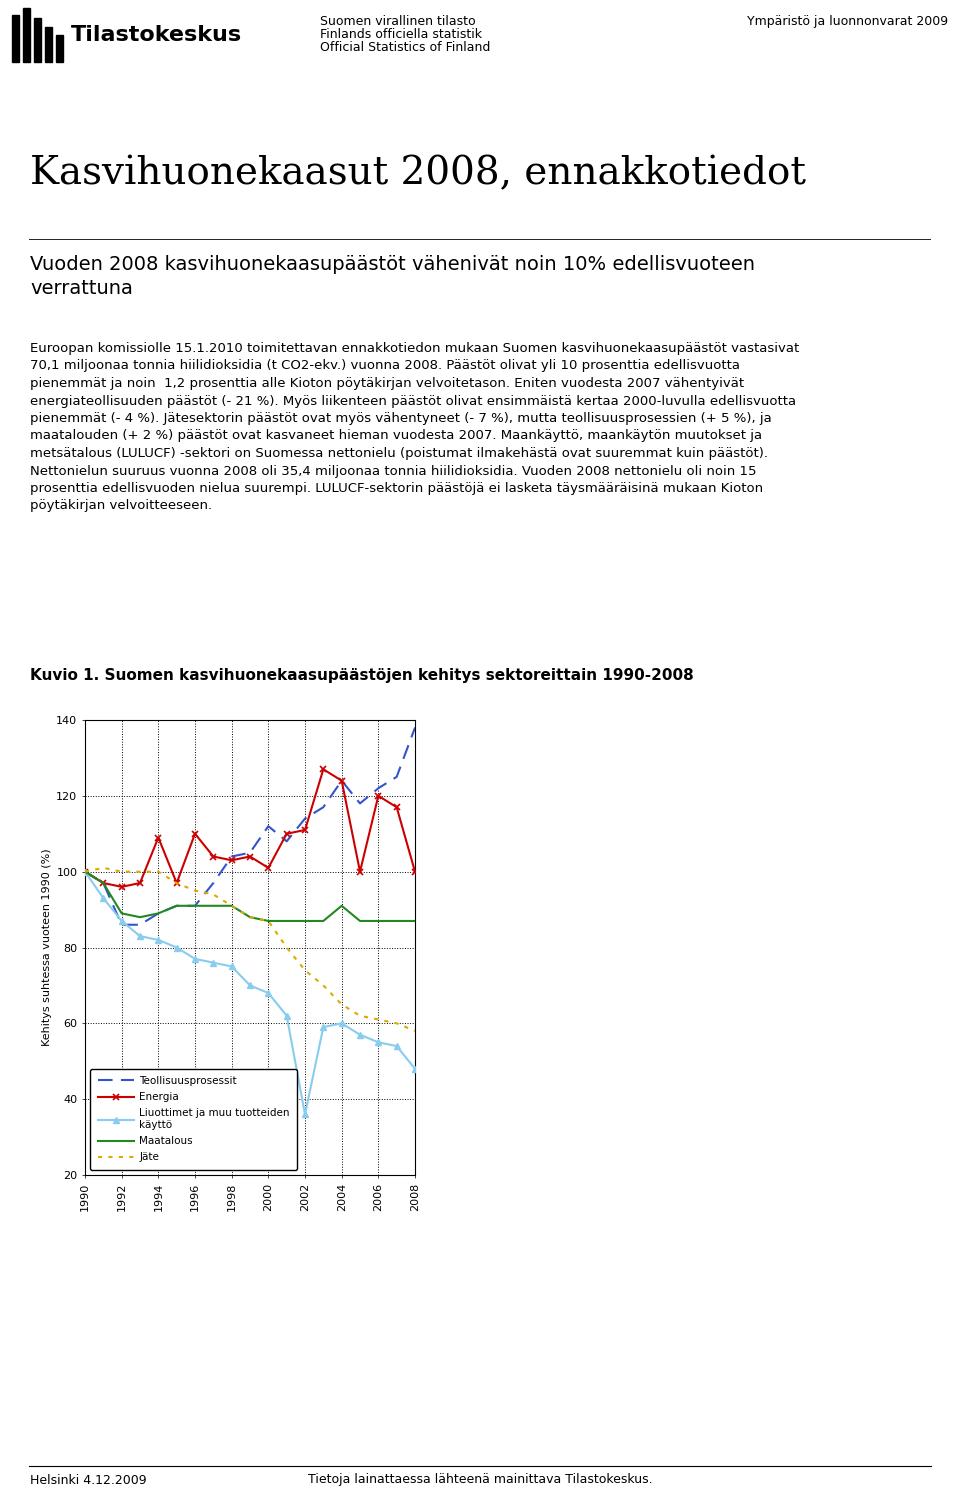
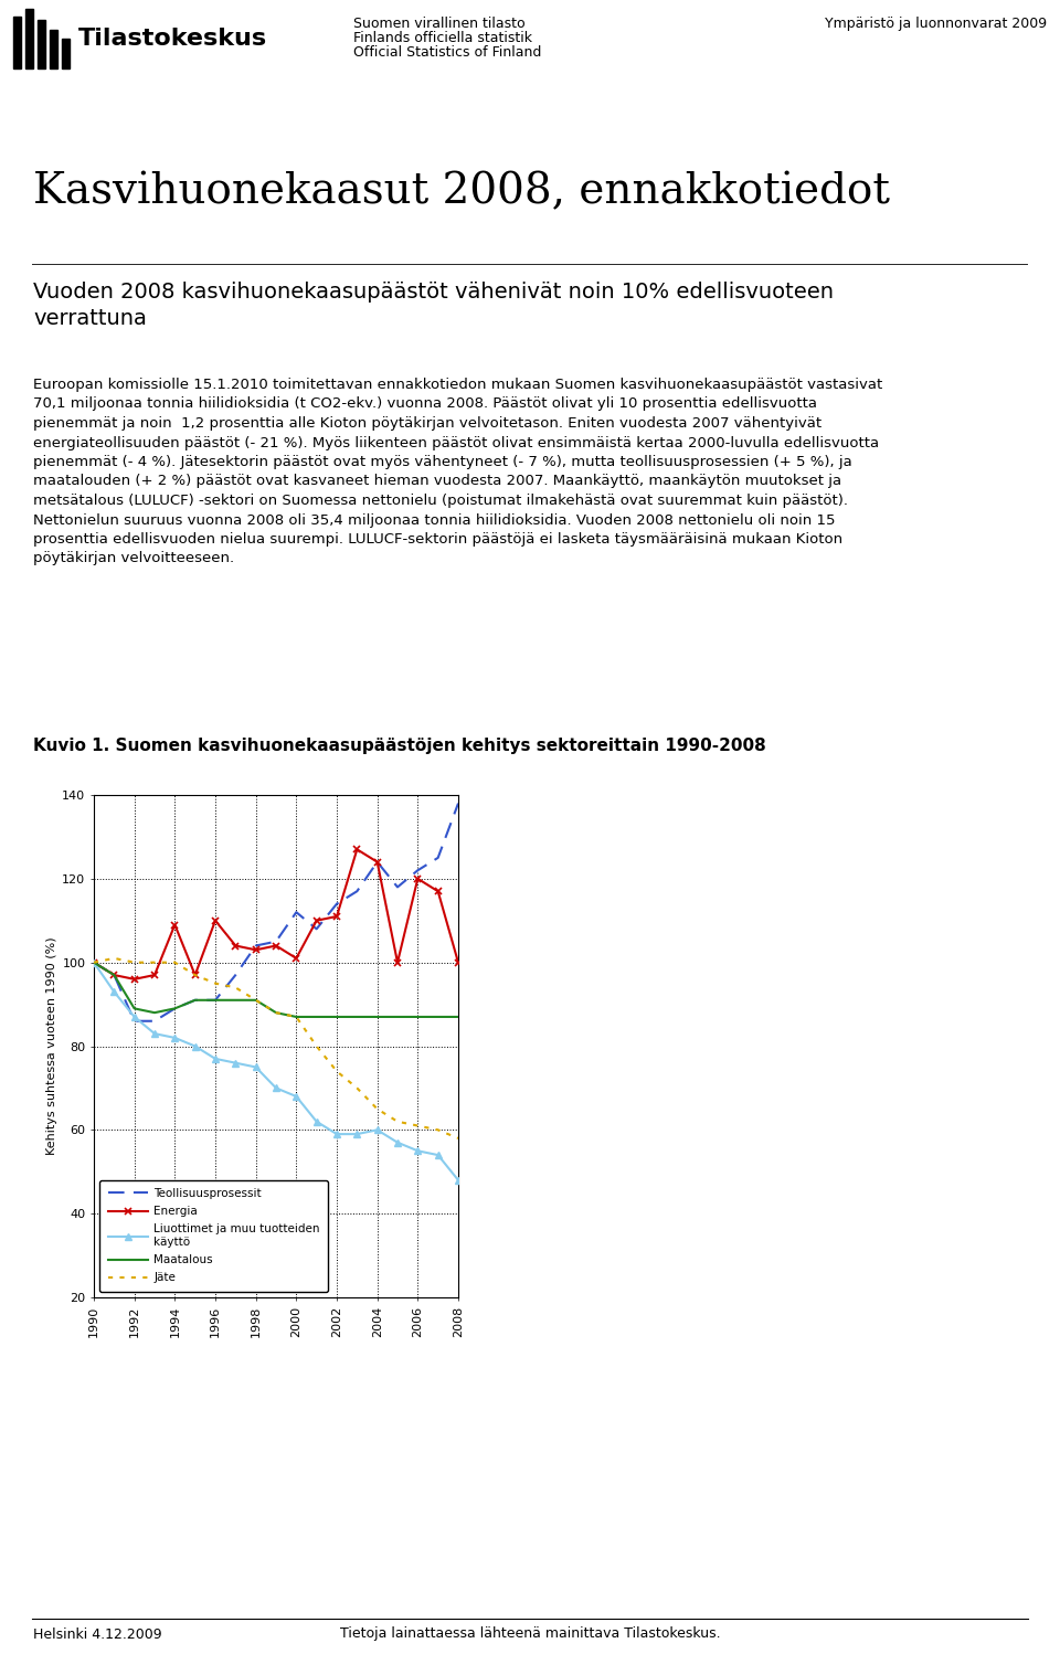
Liuottimet ja muu tuotteiden käyttö/2002: 36 -> 59
Maatalous/2004: 91 -> 87
